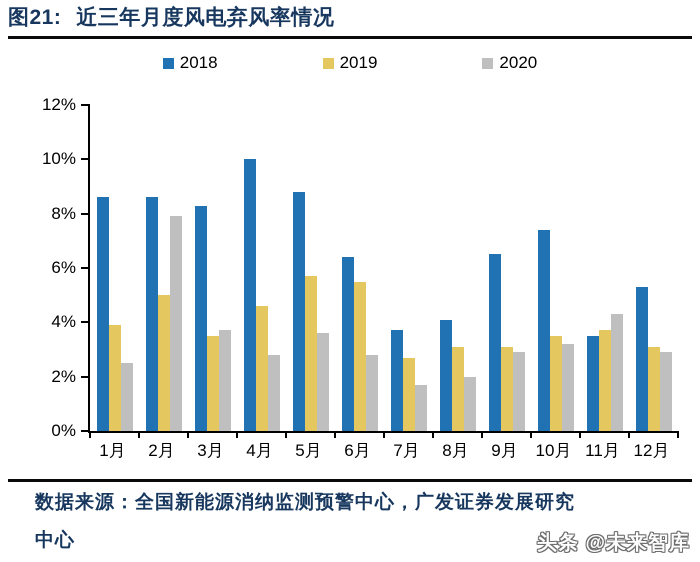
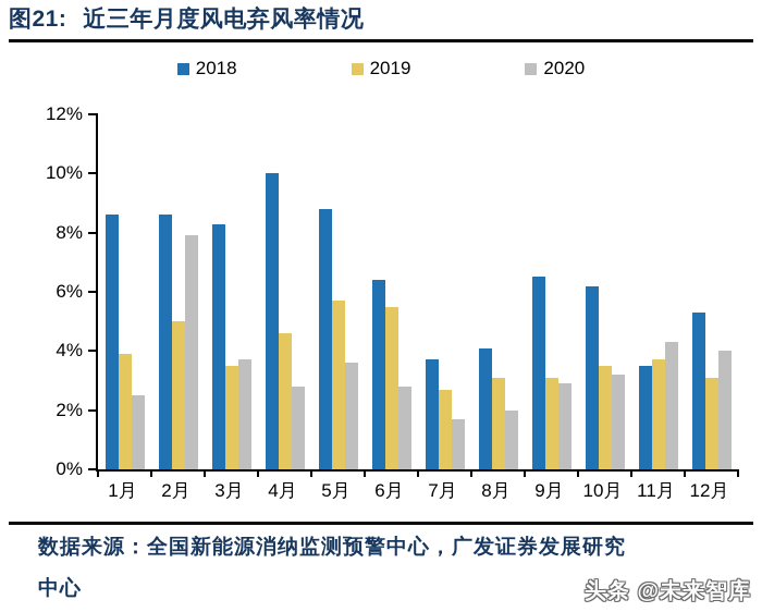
2018/10月: 7.4% -> 6.2%
2020/12月: 2.9% -> 4.0%
